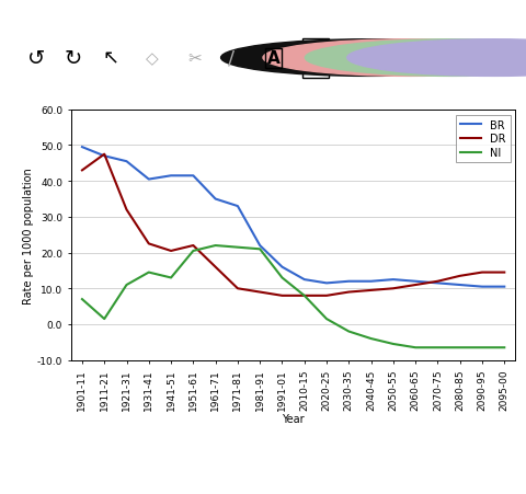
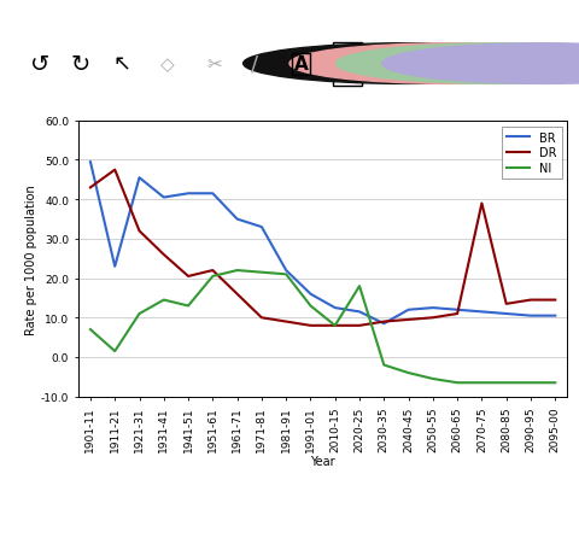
BR/1911-21: 47.0 -> 23.0
DR/1931-41: 22.5 -> 26.0
NI/2020-25: 1.5 -> 18.0
BR/2030-35: 12.0 -> 8.5
DR/2070-75: 12.0 -> 39.0
